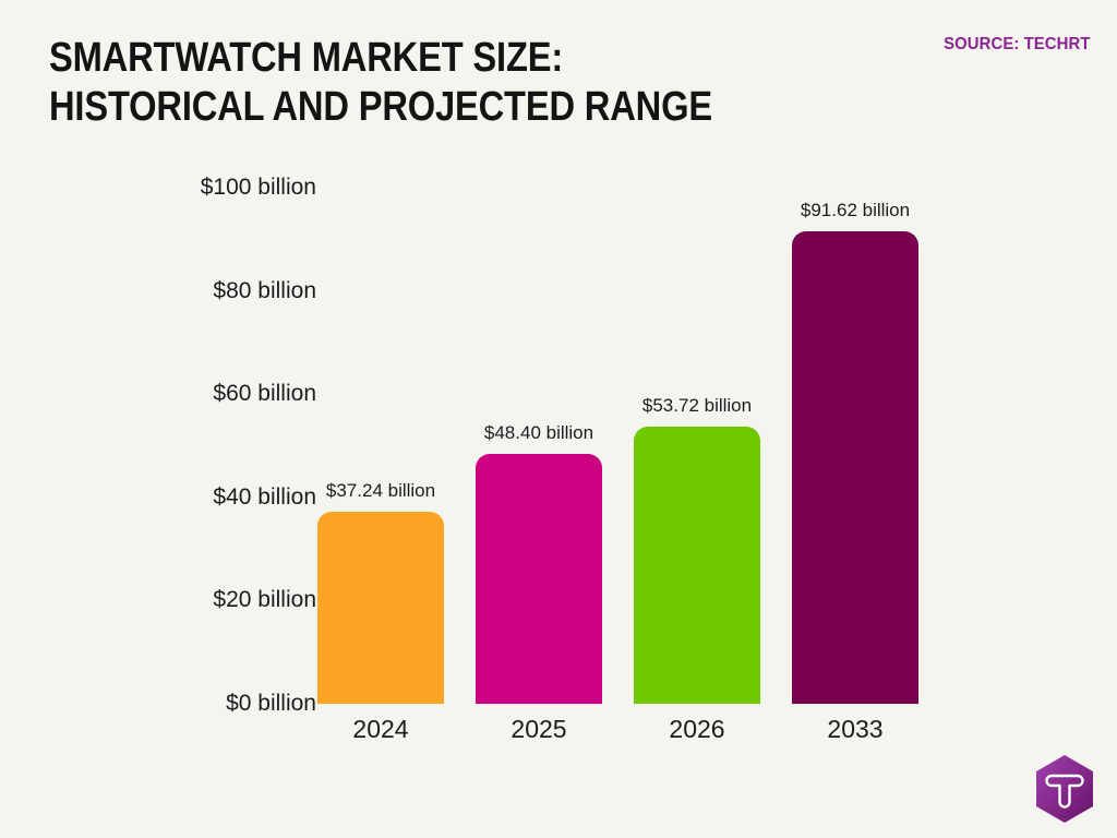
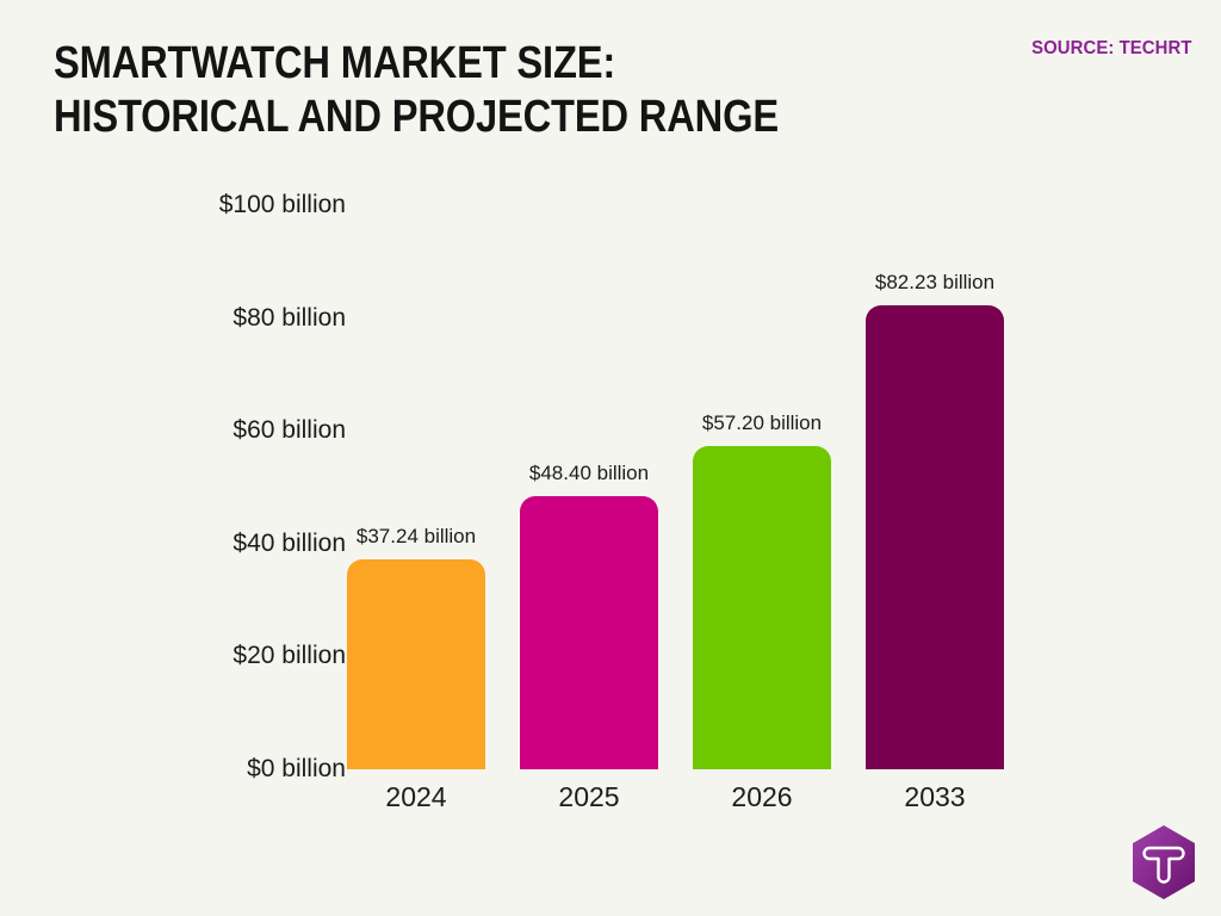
2026: $53.72 -> $57.20
2033: $91.62 -> $82.23
